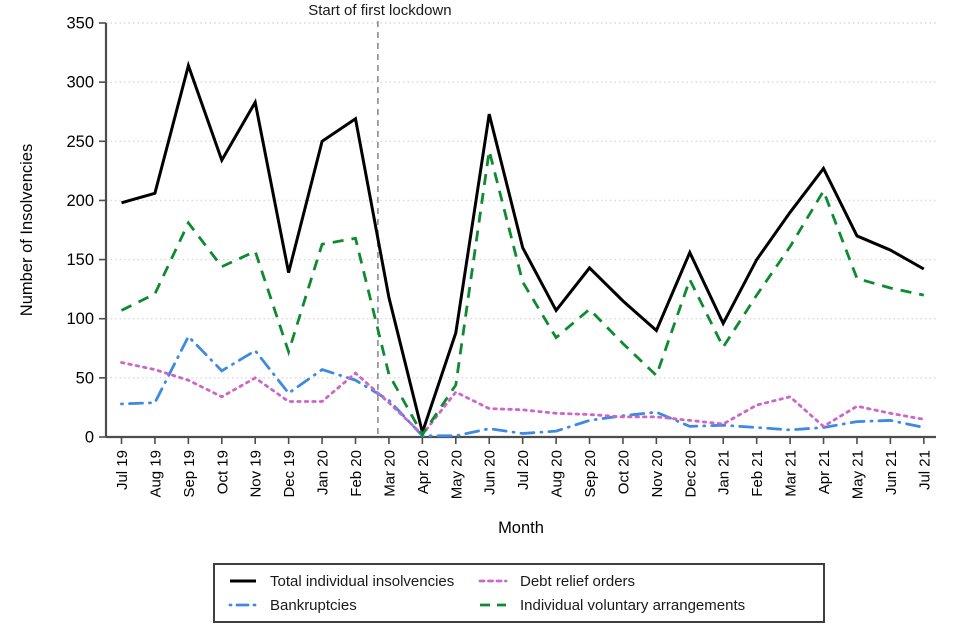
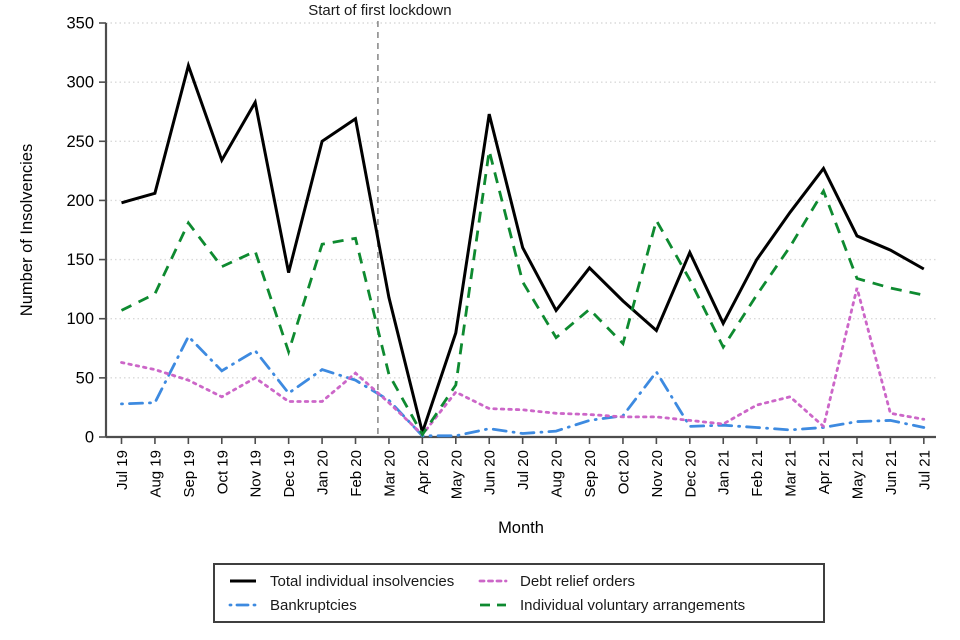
Bankruptcies/Nov 20: 21 -> 55
Individual voluntary arrangements/Nov 20: 52 -> 183
Debt relief orders/May 21: 26 -> 126
